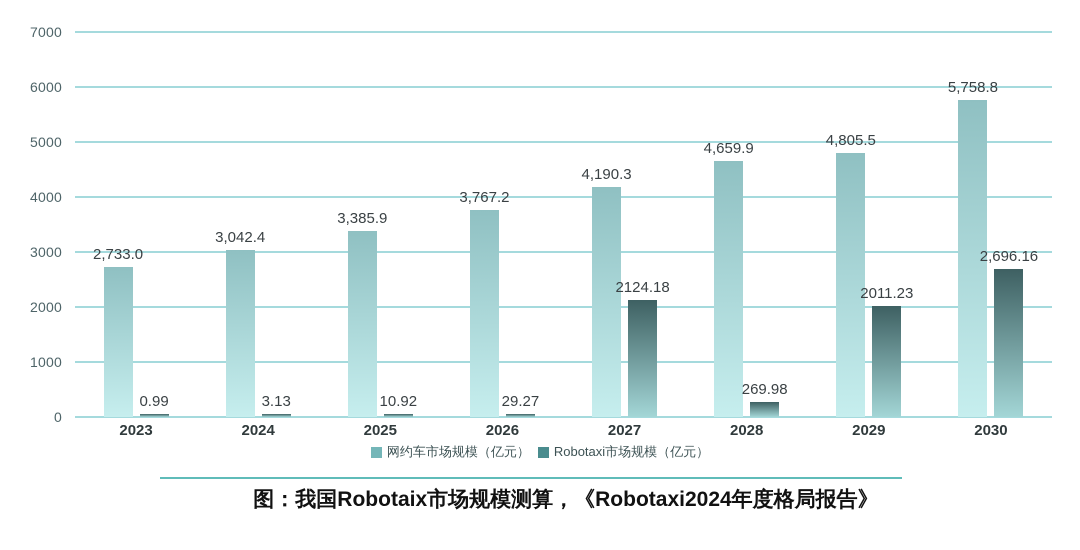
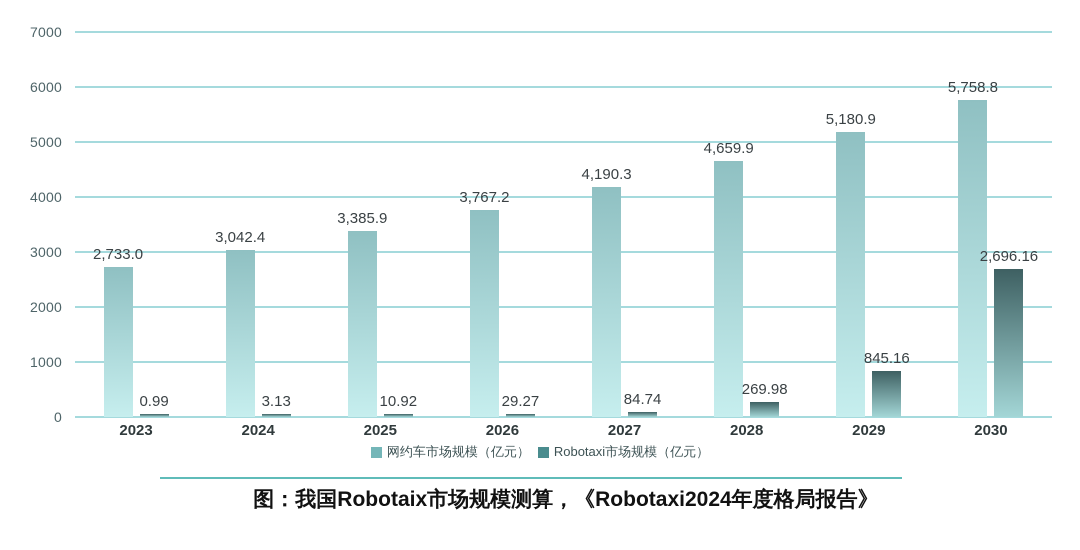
Robotaxi市场规模（亿元）/2027: 2124.18 -> 84.74
网约车市场规模（亿元）/2029: 4,805.5 -> 5,180.9
Robotaxi市场规模（亿元）/2029: 2011.23 -> 845.16
